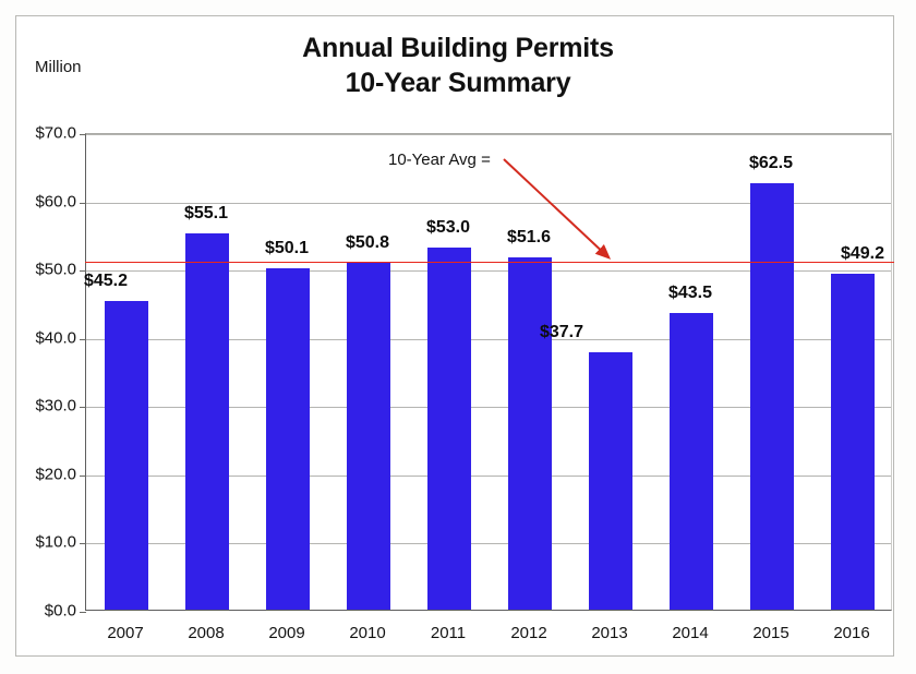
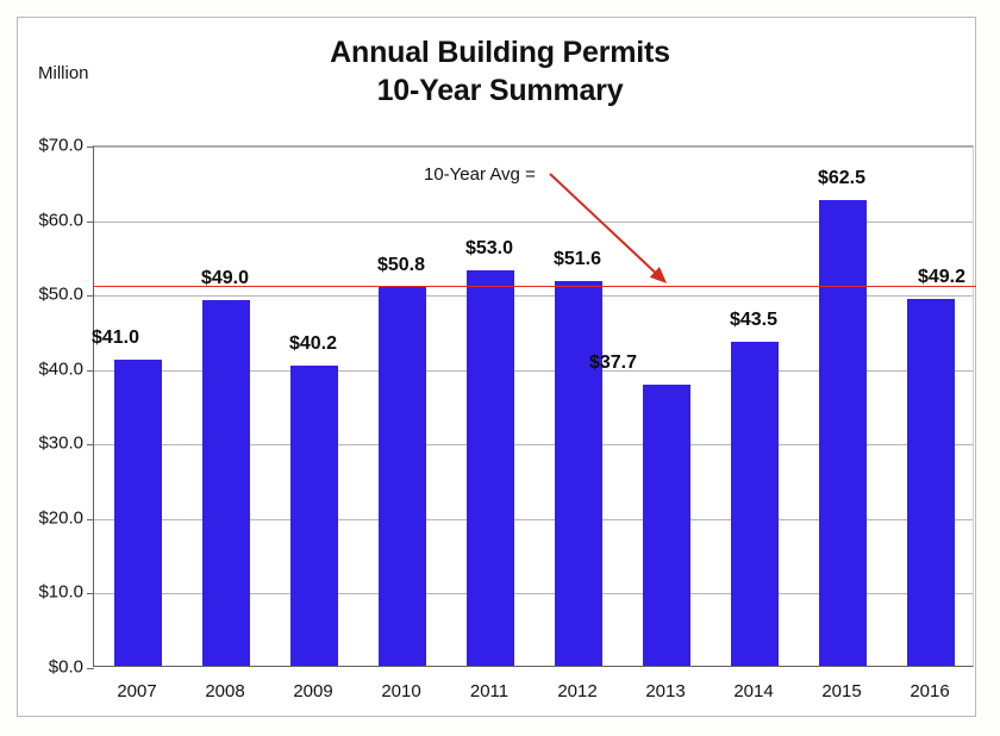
2007: $45.2 -> $41.0
2008: $55.1 -> $49.0
2009: $50.1 -> $40.2
